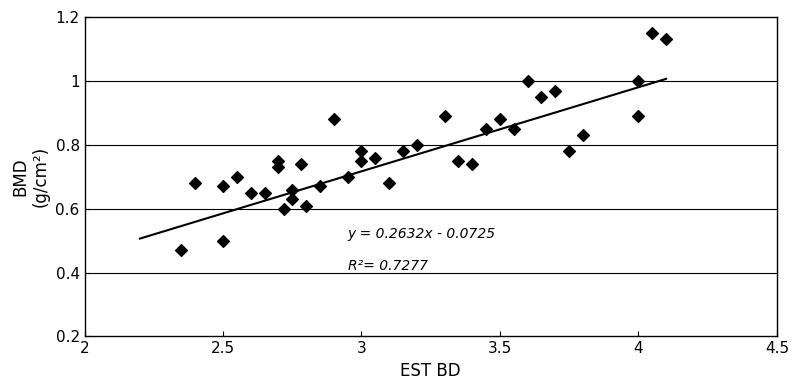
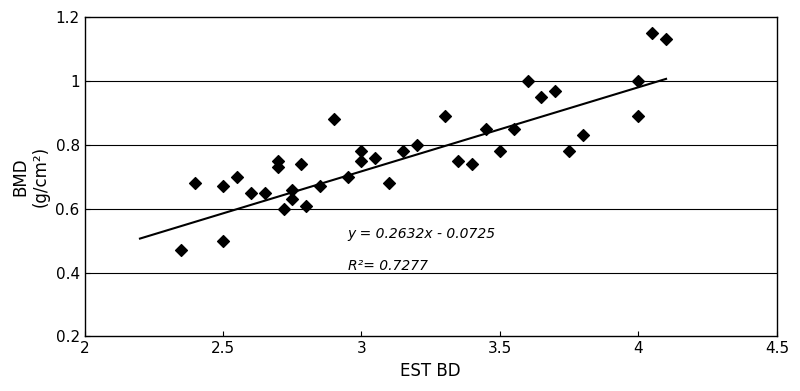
3.5: 0.88 -> 0.78
